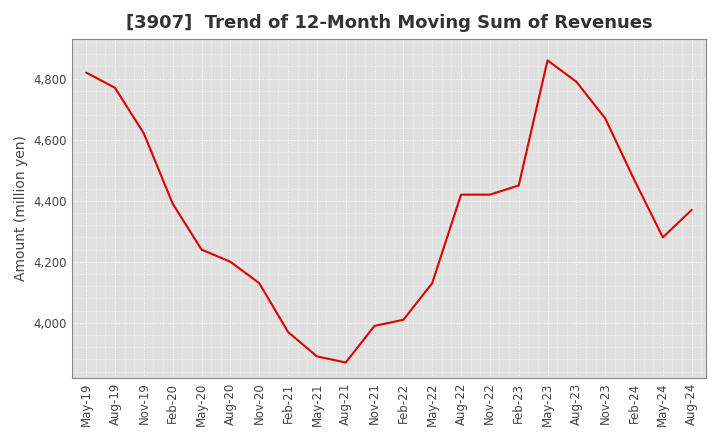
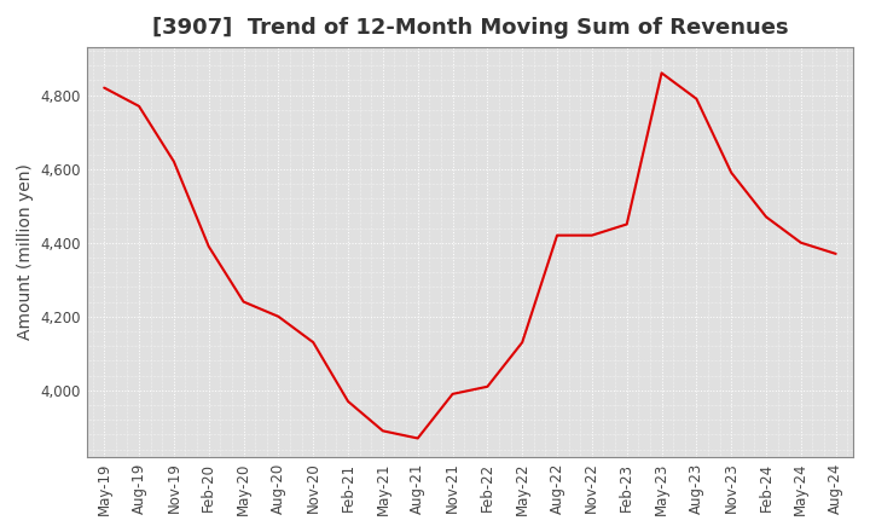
Nov-23: 4,670 -> 4,590
May-24: 4,280 -> 4,400
